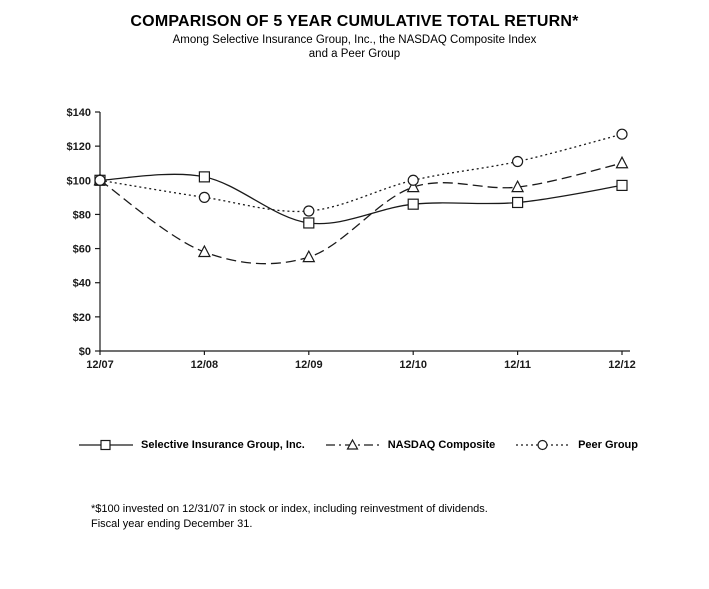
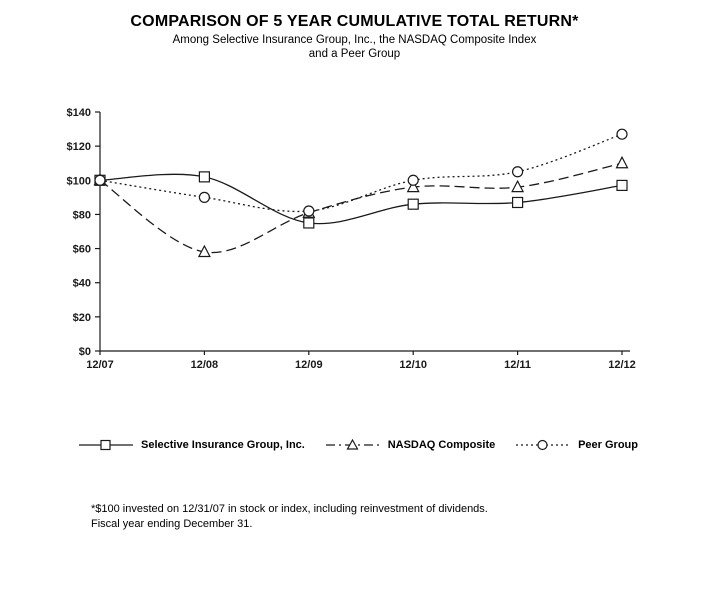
NASDAQ Composite/12/09: $55 -> $81
Peer Group/12/11: $111 -> $105
